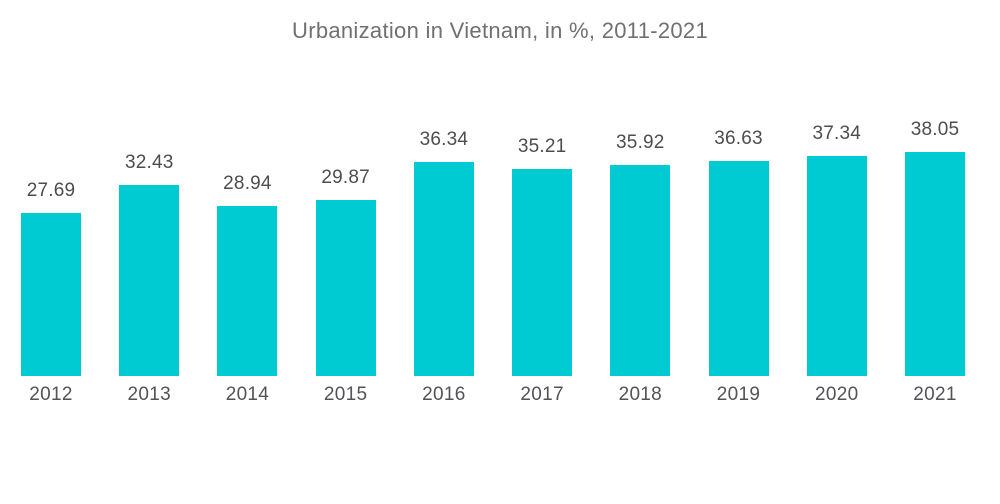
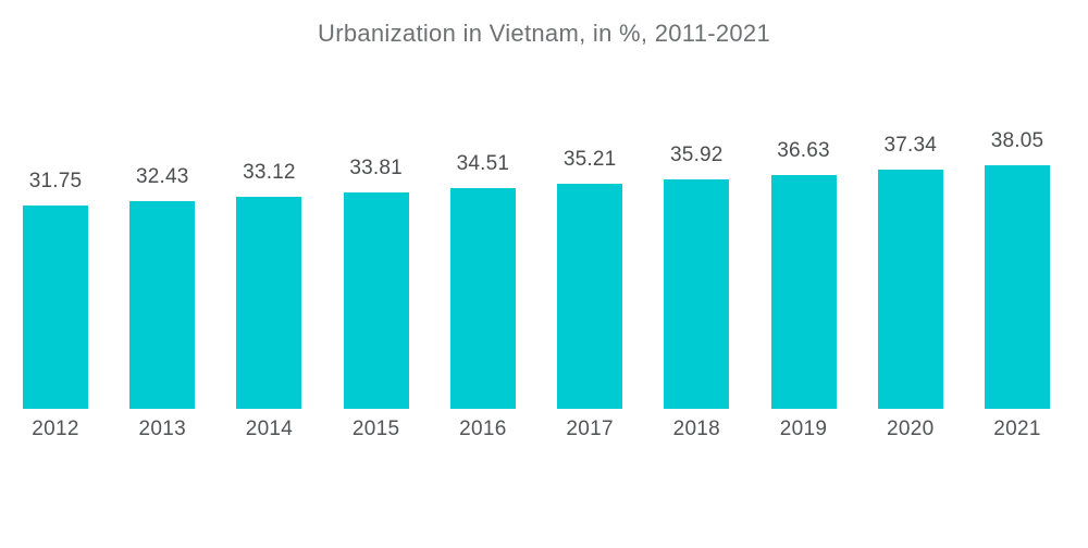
2012: 27.69 -> 31.75
2014: 28.94 -> 33.12
2015: 29.87 -> 33.81
2016: 36.34 -> 34.51
